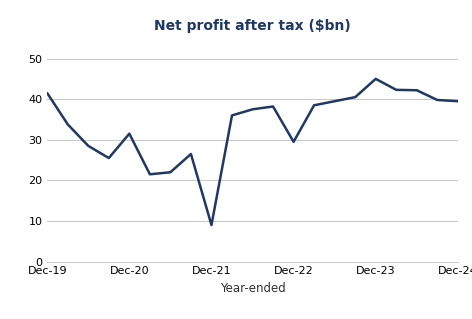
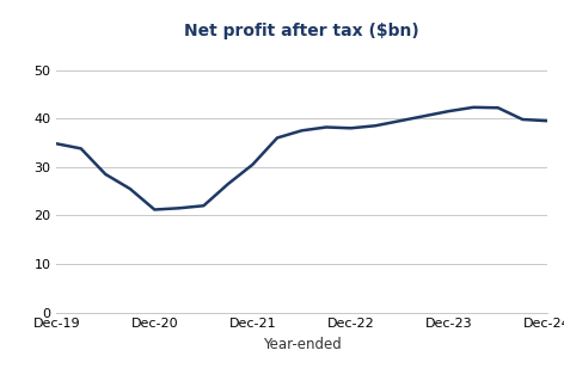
Dec-19: 41.5 -> 34.8
Dec-20: 31.5 -> 21.2
Dec-21: 9.0 -> 30.5
Dec-22: 29.5 -> 38.0
Dec-23: 45.0 -> 41.5
